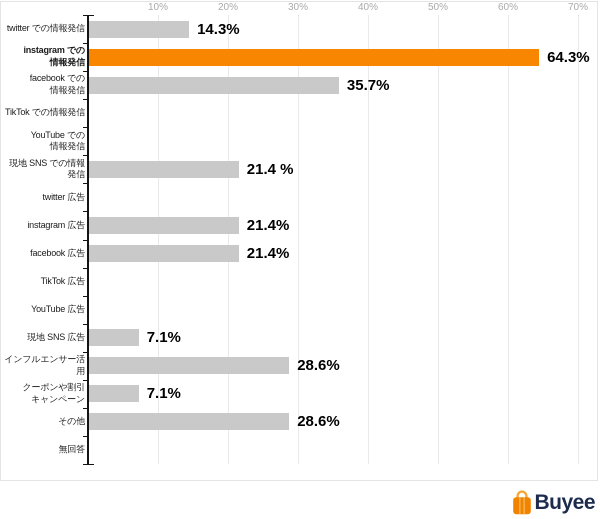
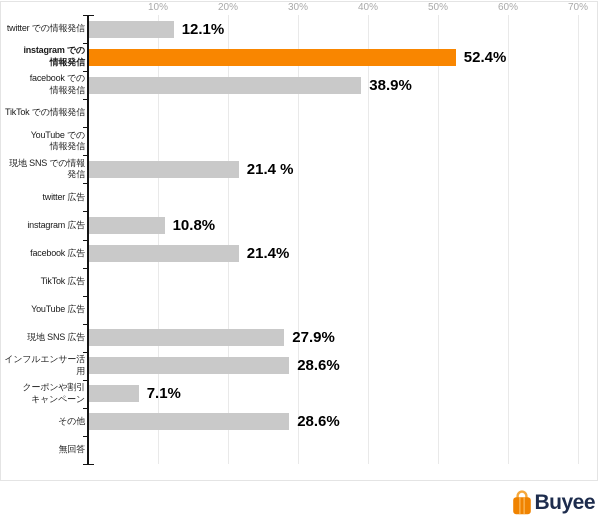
twitter での情報発信: 14.3% -> 12.1%
instagram での 情報発信: 64.3% -> 52.4%
facebook での 情報発信: 35.7% -> 38.9%
instagram 広告: 21.4% -> 10.8%
現地 SNS 広告: 7.1% -> 27.9%
